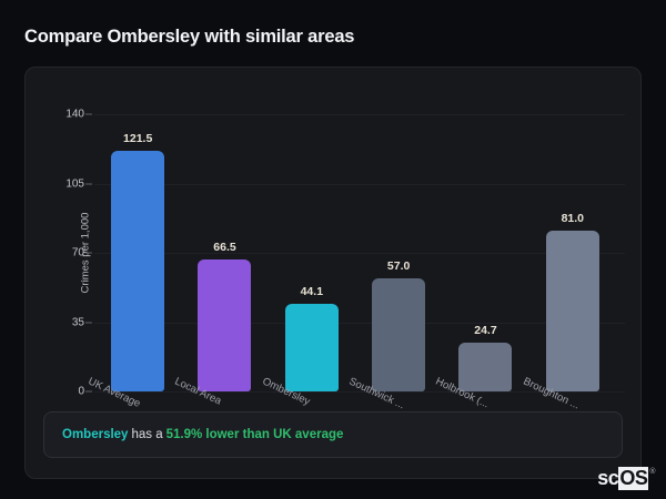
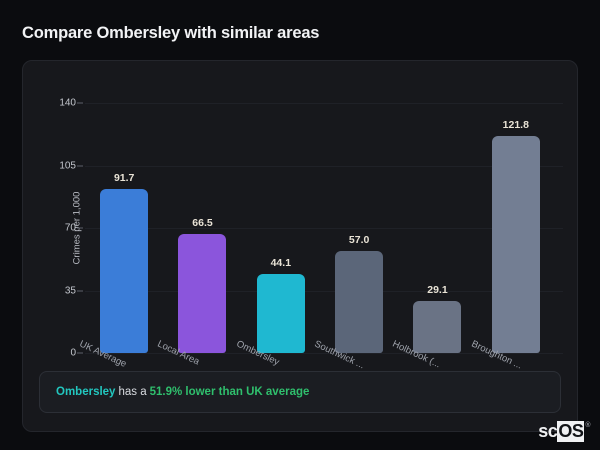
UK Average: 121.5 -> 91.7
Holbrook (...: 24.7 -> 29.1
Broughton ...: 81.0 -> 121.8
